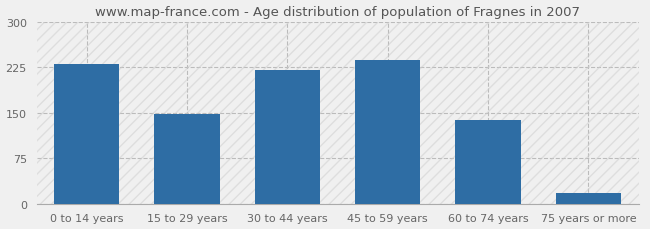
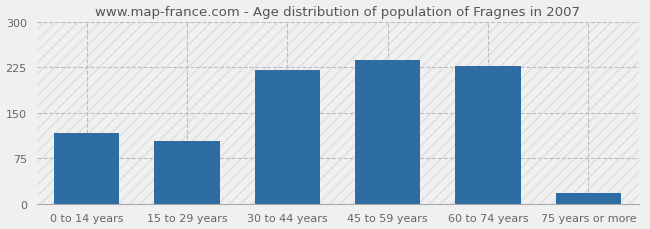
0 to 14 years: 230 -> 116
15 to 29 years: 148 -> 104
60 to 74 years: 138 -> 226
